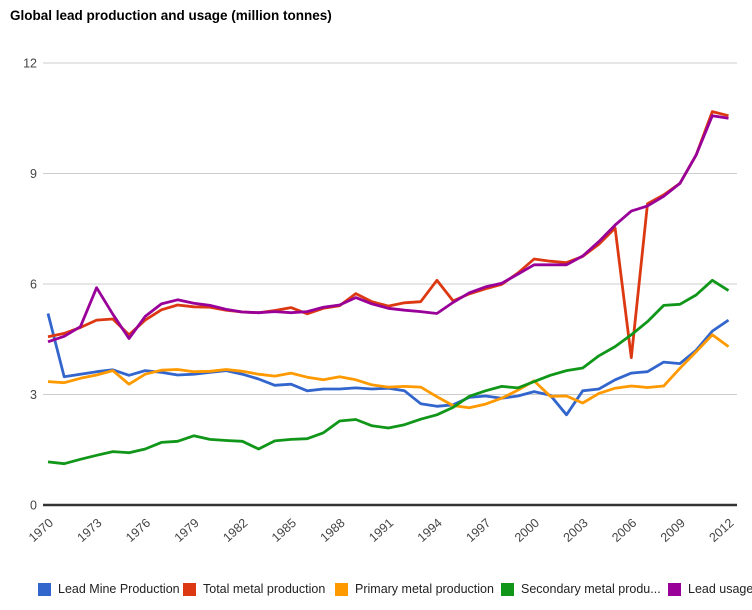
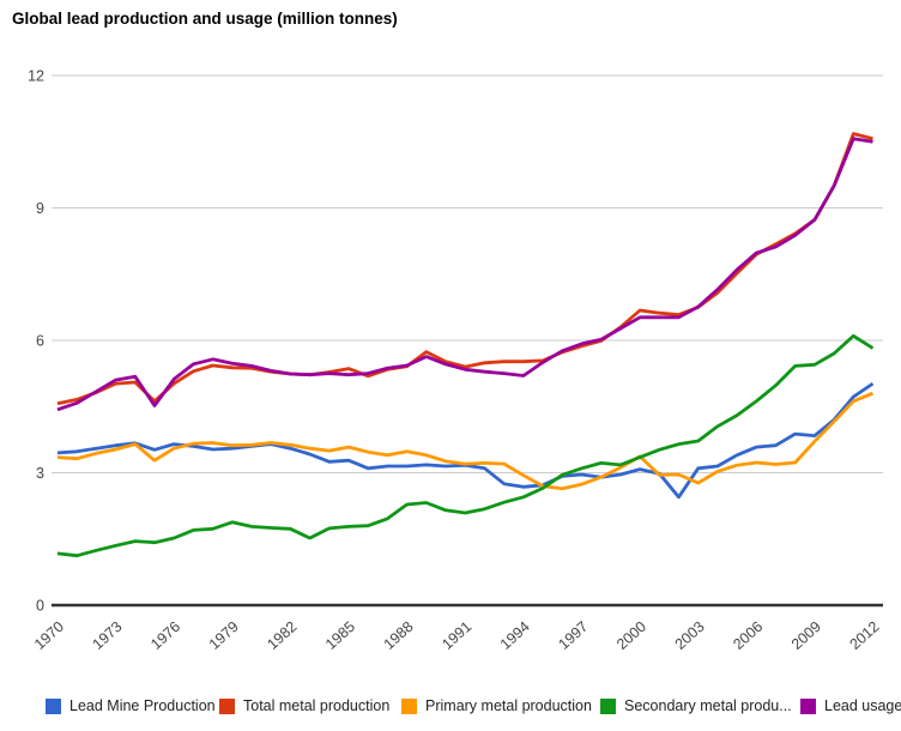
Lead Mine Production/1970: 5.2 -> 3.5
Lead usage/1973: 5.9 -> 5.1
Total metal production/1994: 6.1 -> 5.5
Total metal production/2006: 4.0 -> 8.0
Primary metal production/2012: 4.3 -> 4.8
